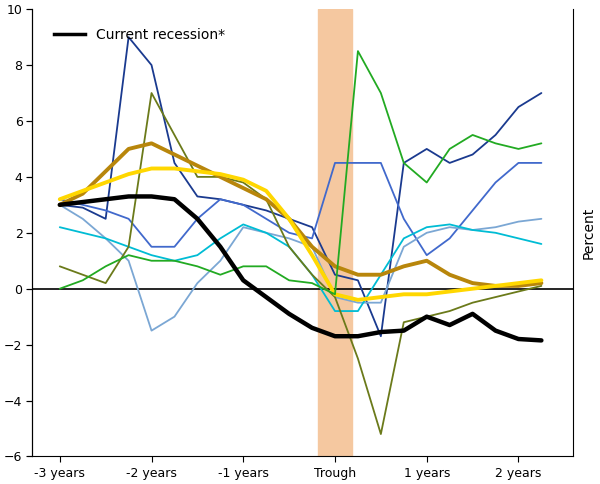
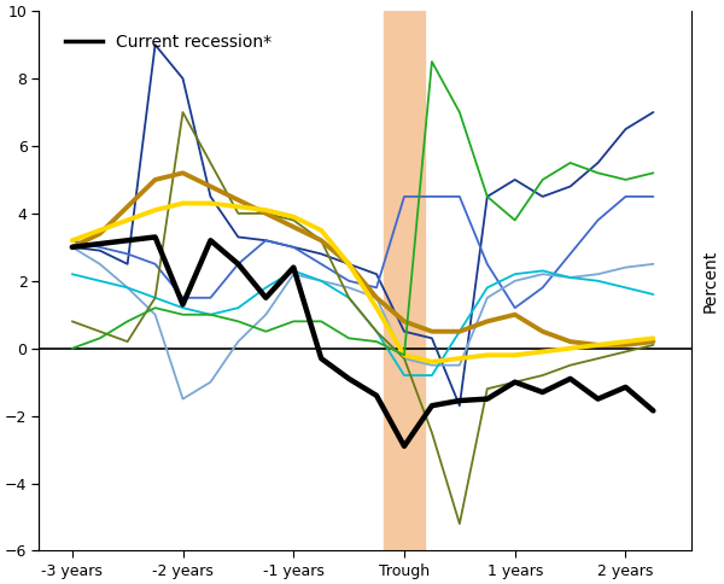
Current recession*/-2 years: 3.30 -> 1.30
Current recession*/-1 years: 0.30 -> 2.40
Current recession*/Trough: -1.70 -> -2.90
Current recession*/2 years: -1.80 -> -1.15
